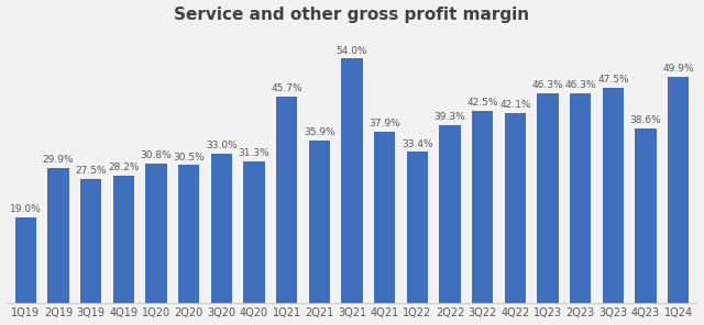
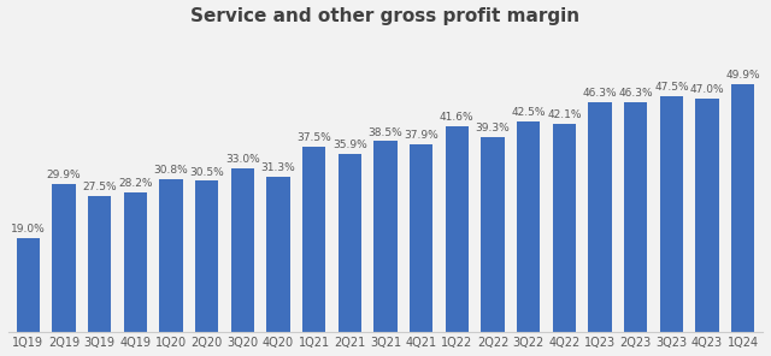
1Q21: 45.7% -> 37.5%
3Q21: 54.0% -> 38.5%
1Q22: 33.4% -> 41.6%
4Q23: 38.6% -> 47.0%
